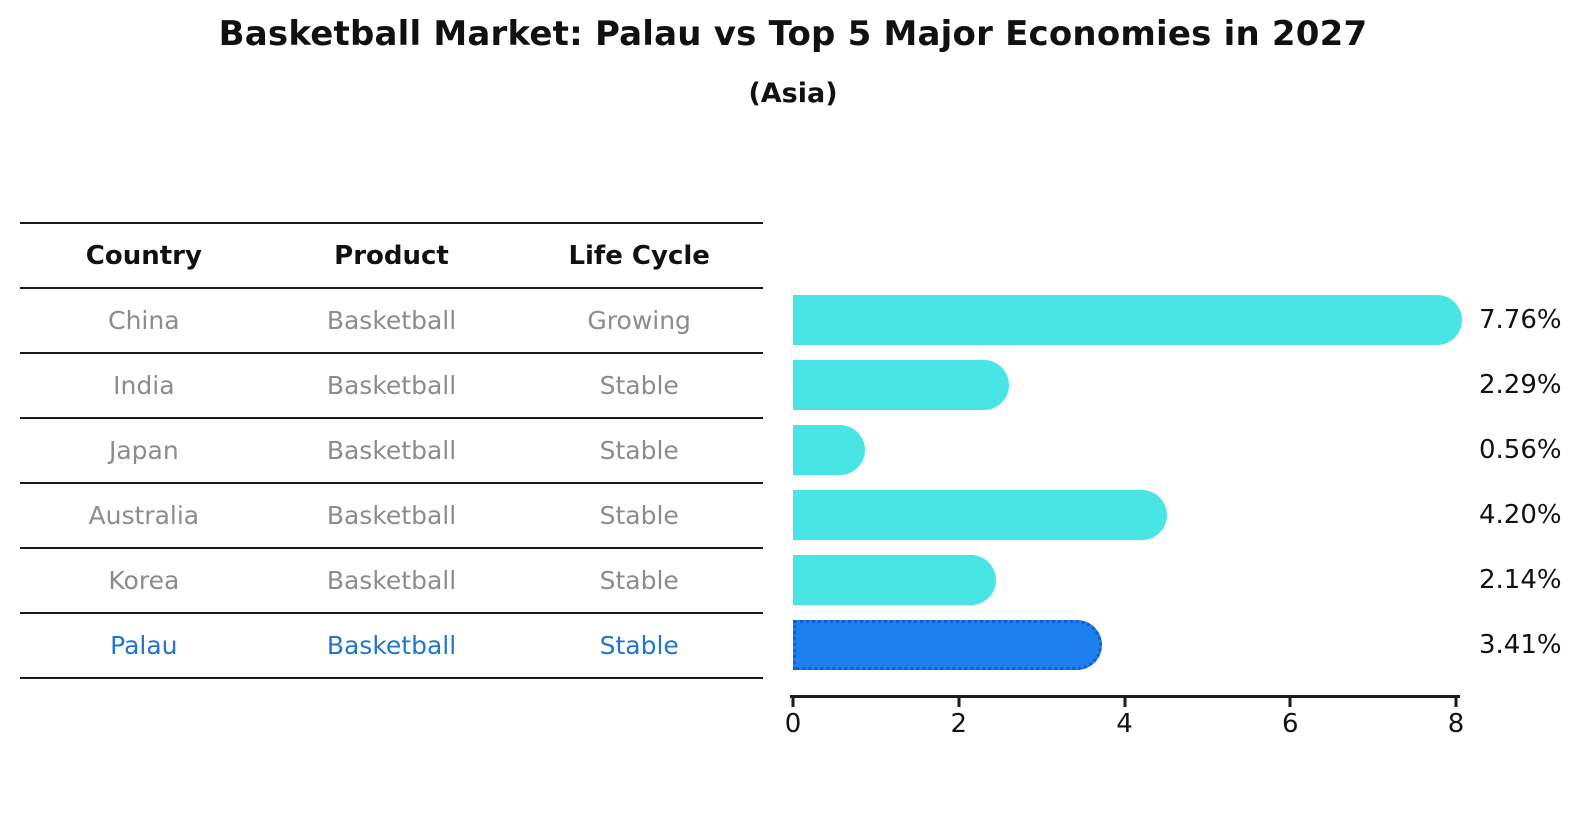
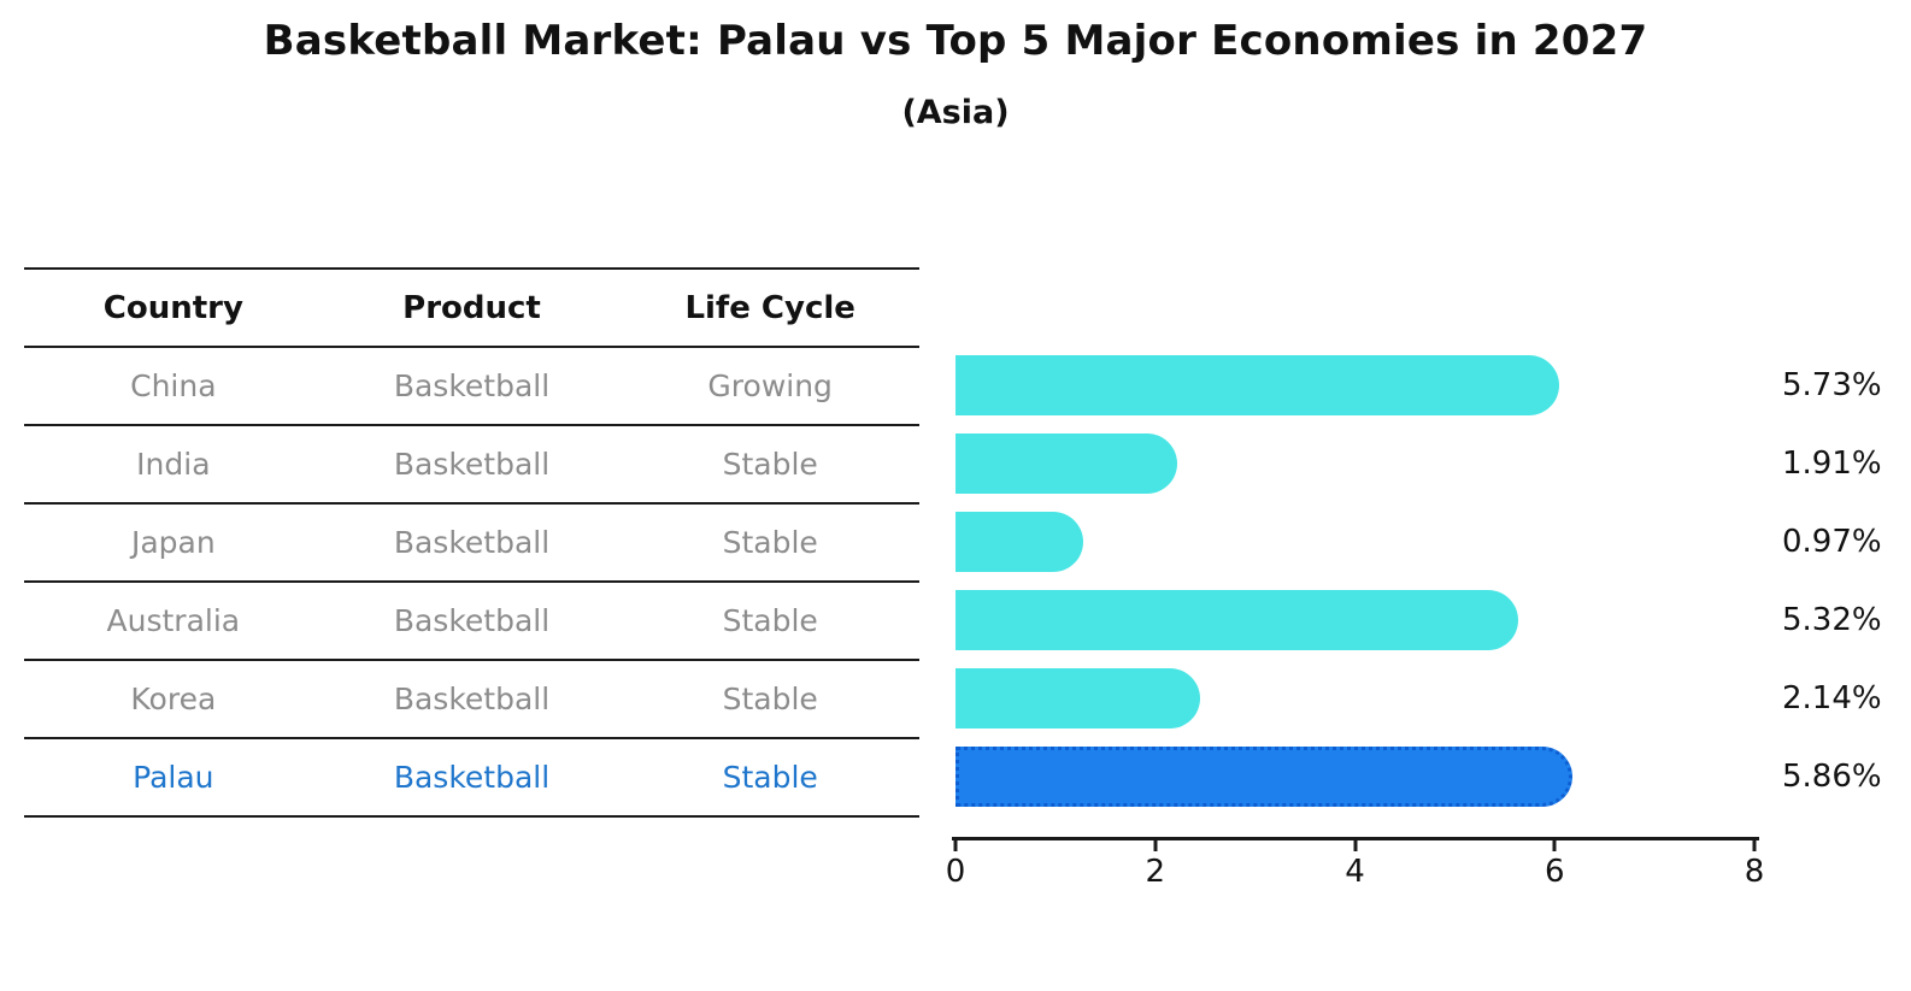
China: 7.76% -> 5.73%
India: 2.29% -> 1.91%
Japan: 0.56% -> 0.97%
Australia: 4.20% -> 5.32%
Palau: 3.41% -> 5.86%
